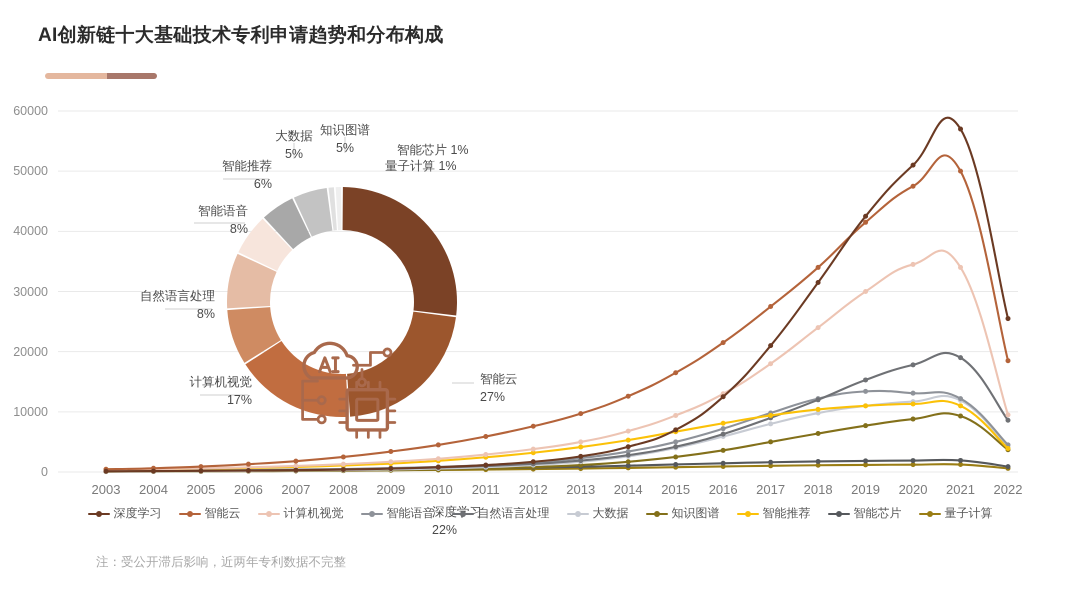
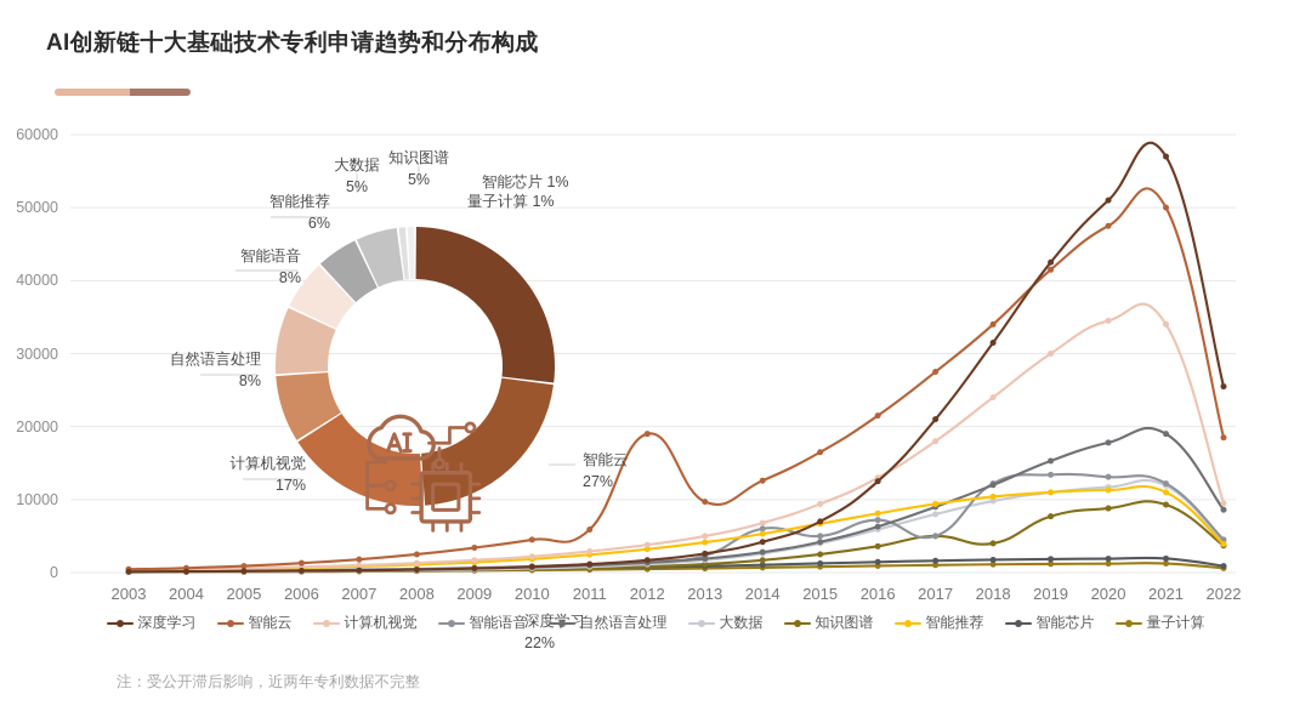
智能云/2012: 8000 -> 19000
智能语音/2014: 3000 -> 6000
智能语音/2017: 10000 -> 5000
知识图谱/2018: 6000 -> 4000
